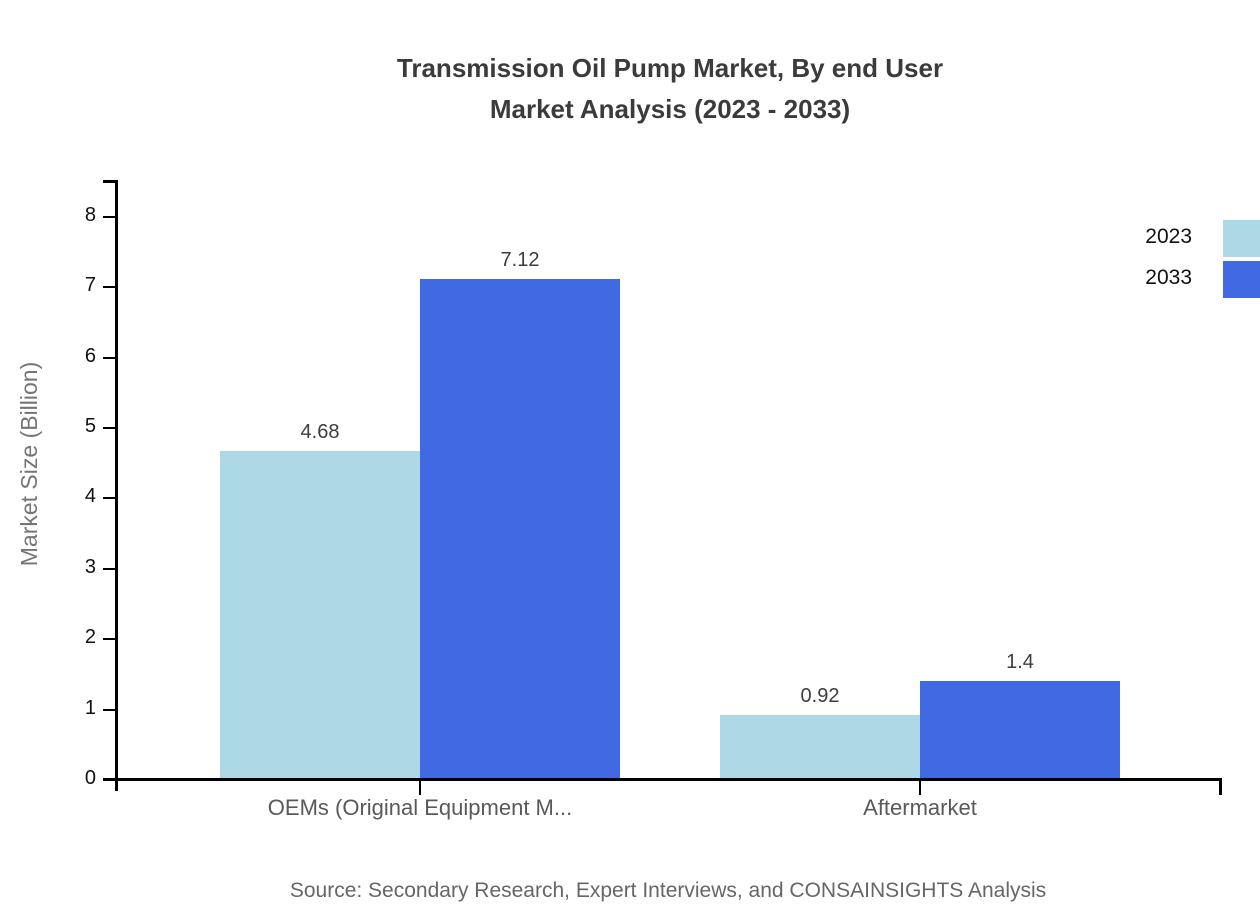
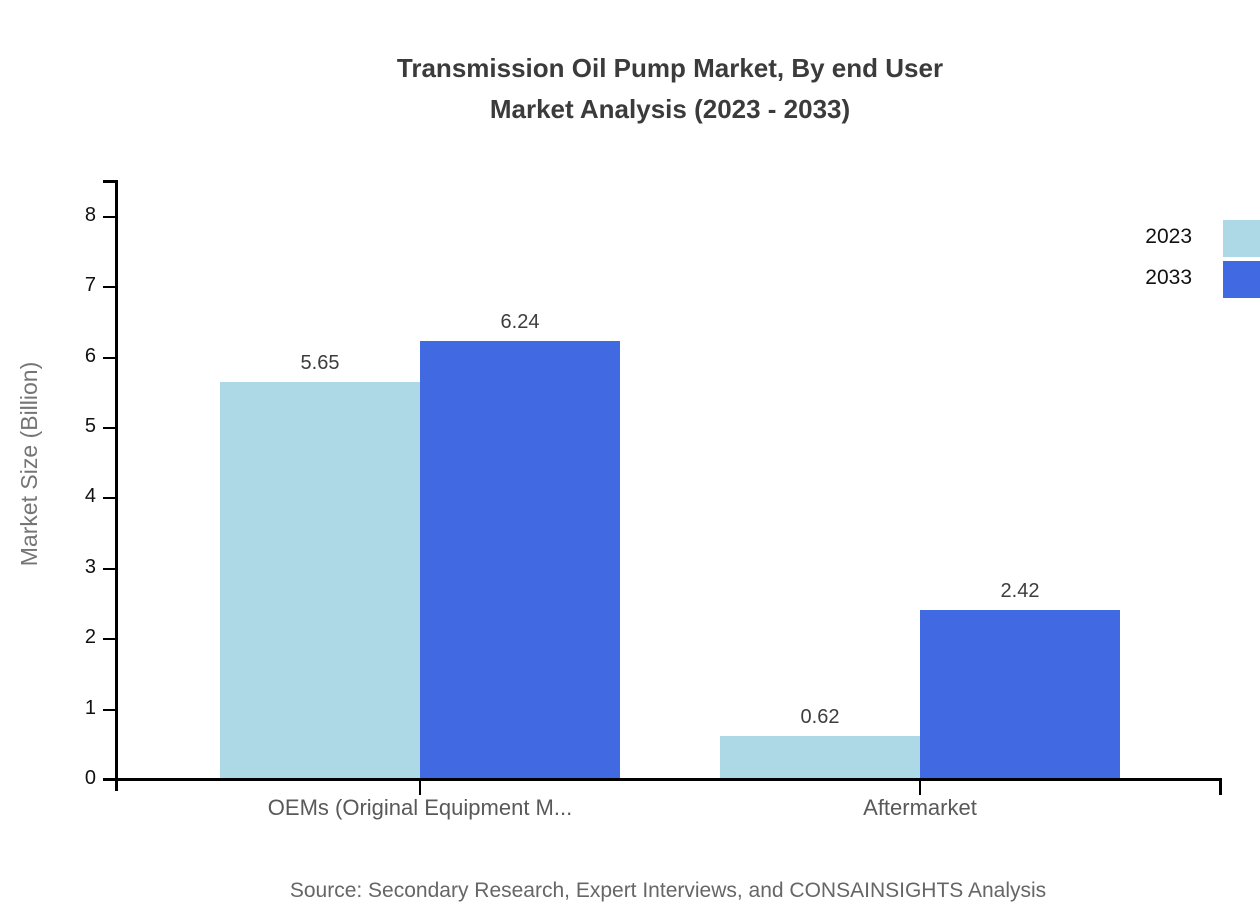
2023/OEMs (Original Equipment M...: 4.68 -> 5.65
2033/OEMs (Original Equipment M...: 7.12 -> 6.24
2023/Aftermarket: 0.92 -> 0.62
2033/Aftermarket: 1.4 -> 2.42
